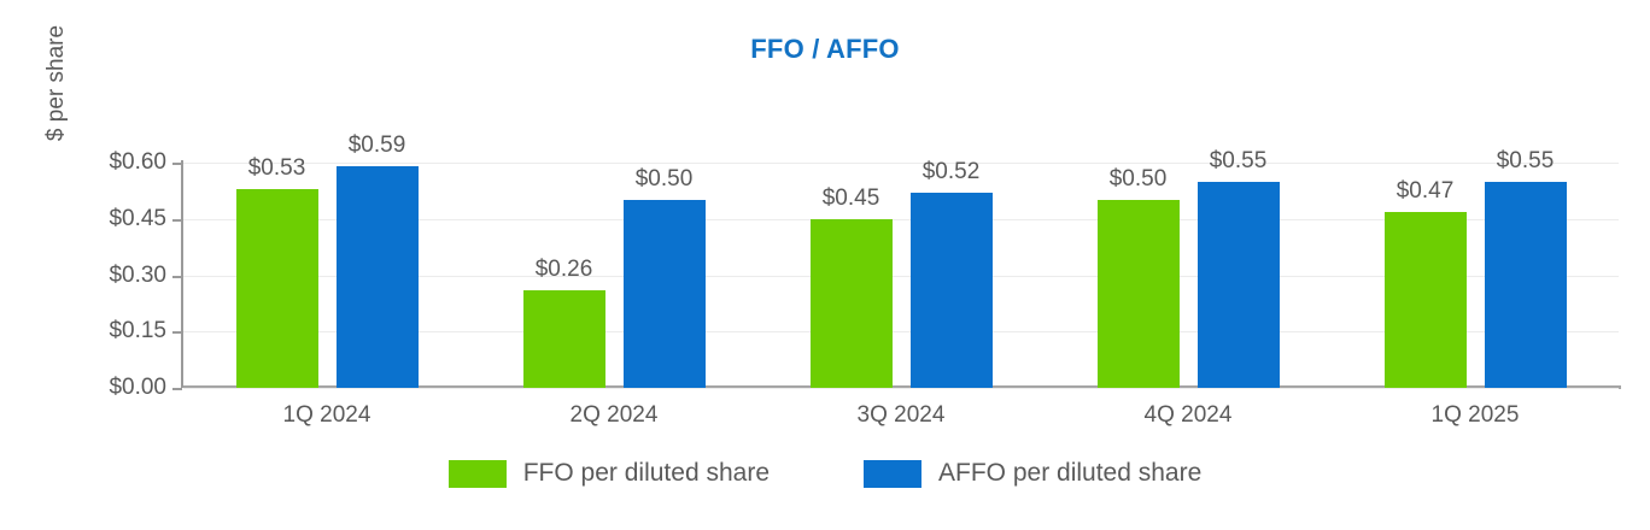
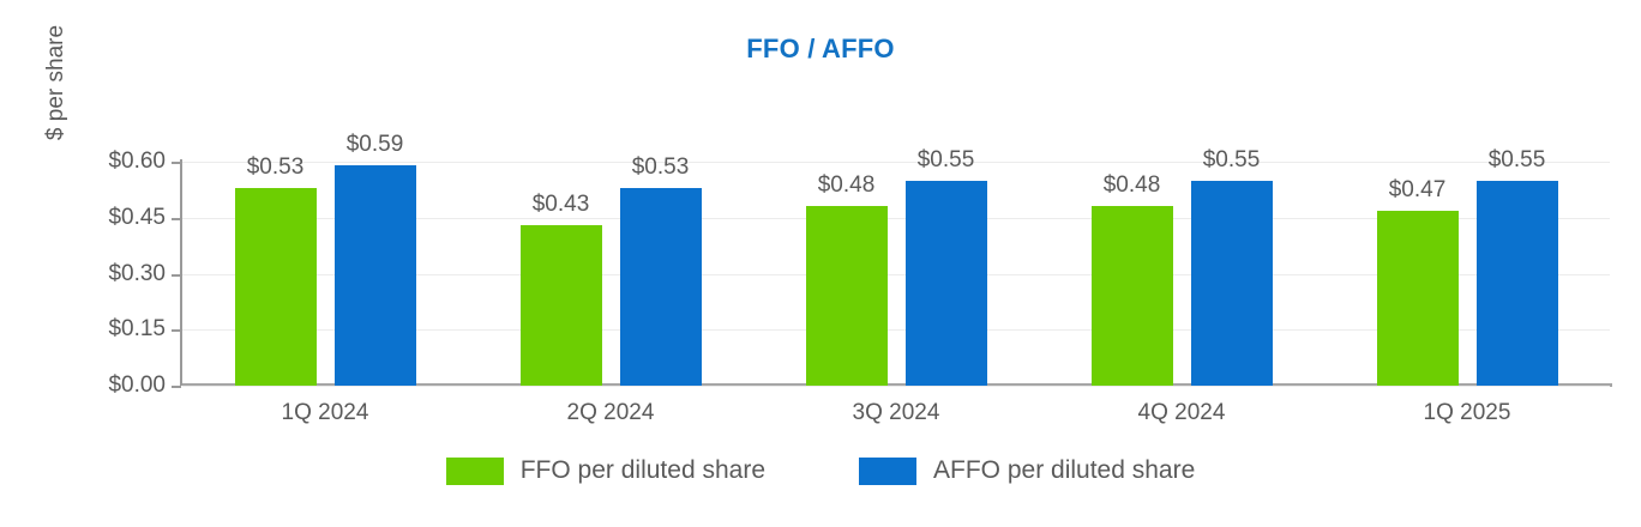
FFO per diluted share/2Q 2024: $0.26 -> $0.43
AFFO per diluted share/2Q 2024: $0.50 -> $0.53
FFO per diluted share/3Q 2024: $0.45 -> $0.48
AFFO per diluted share/3Q 2024: $0.52 -> $0.55
FFO per diluted share/4Q 2024: $0.50 -> $0.48
